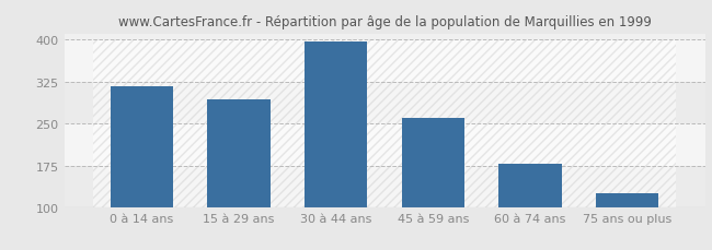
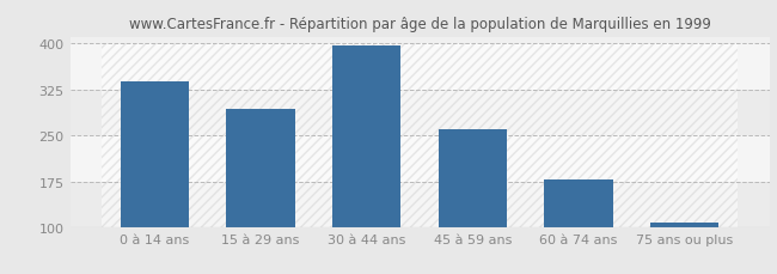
0 à 14 ans: 316 -> 338
75 ans ou plus: 126 -> 108
